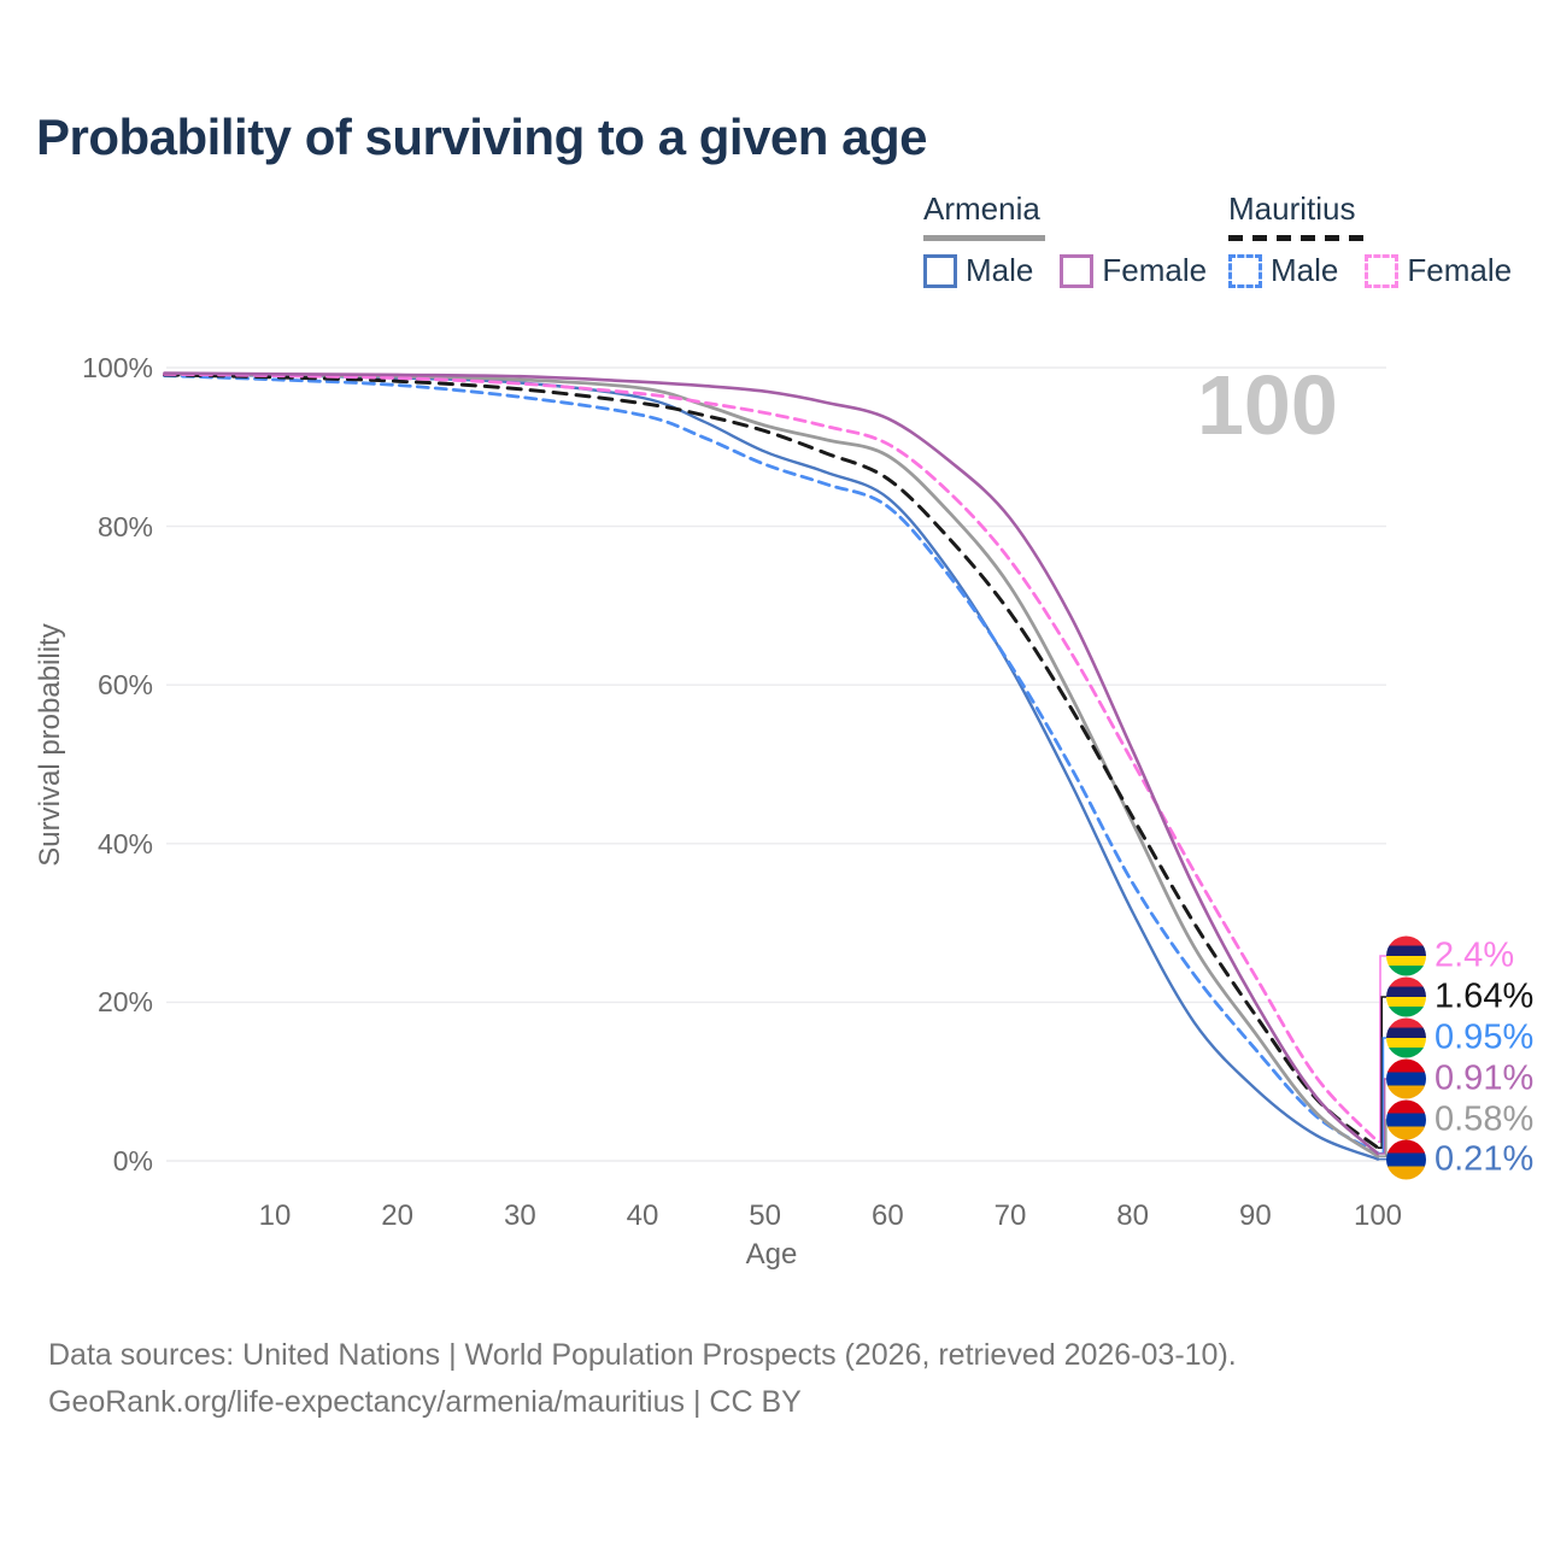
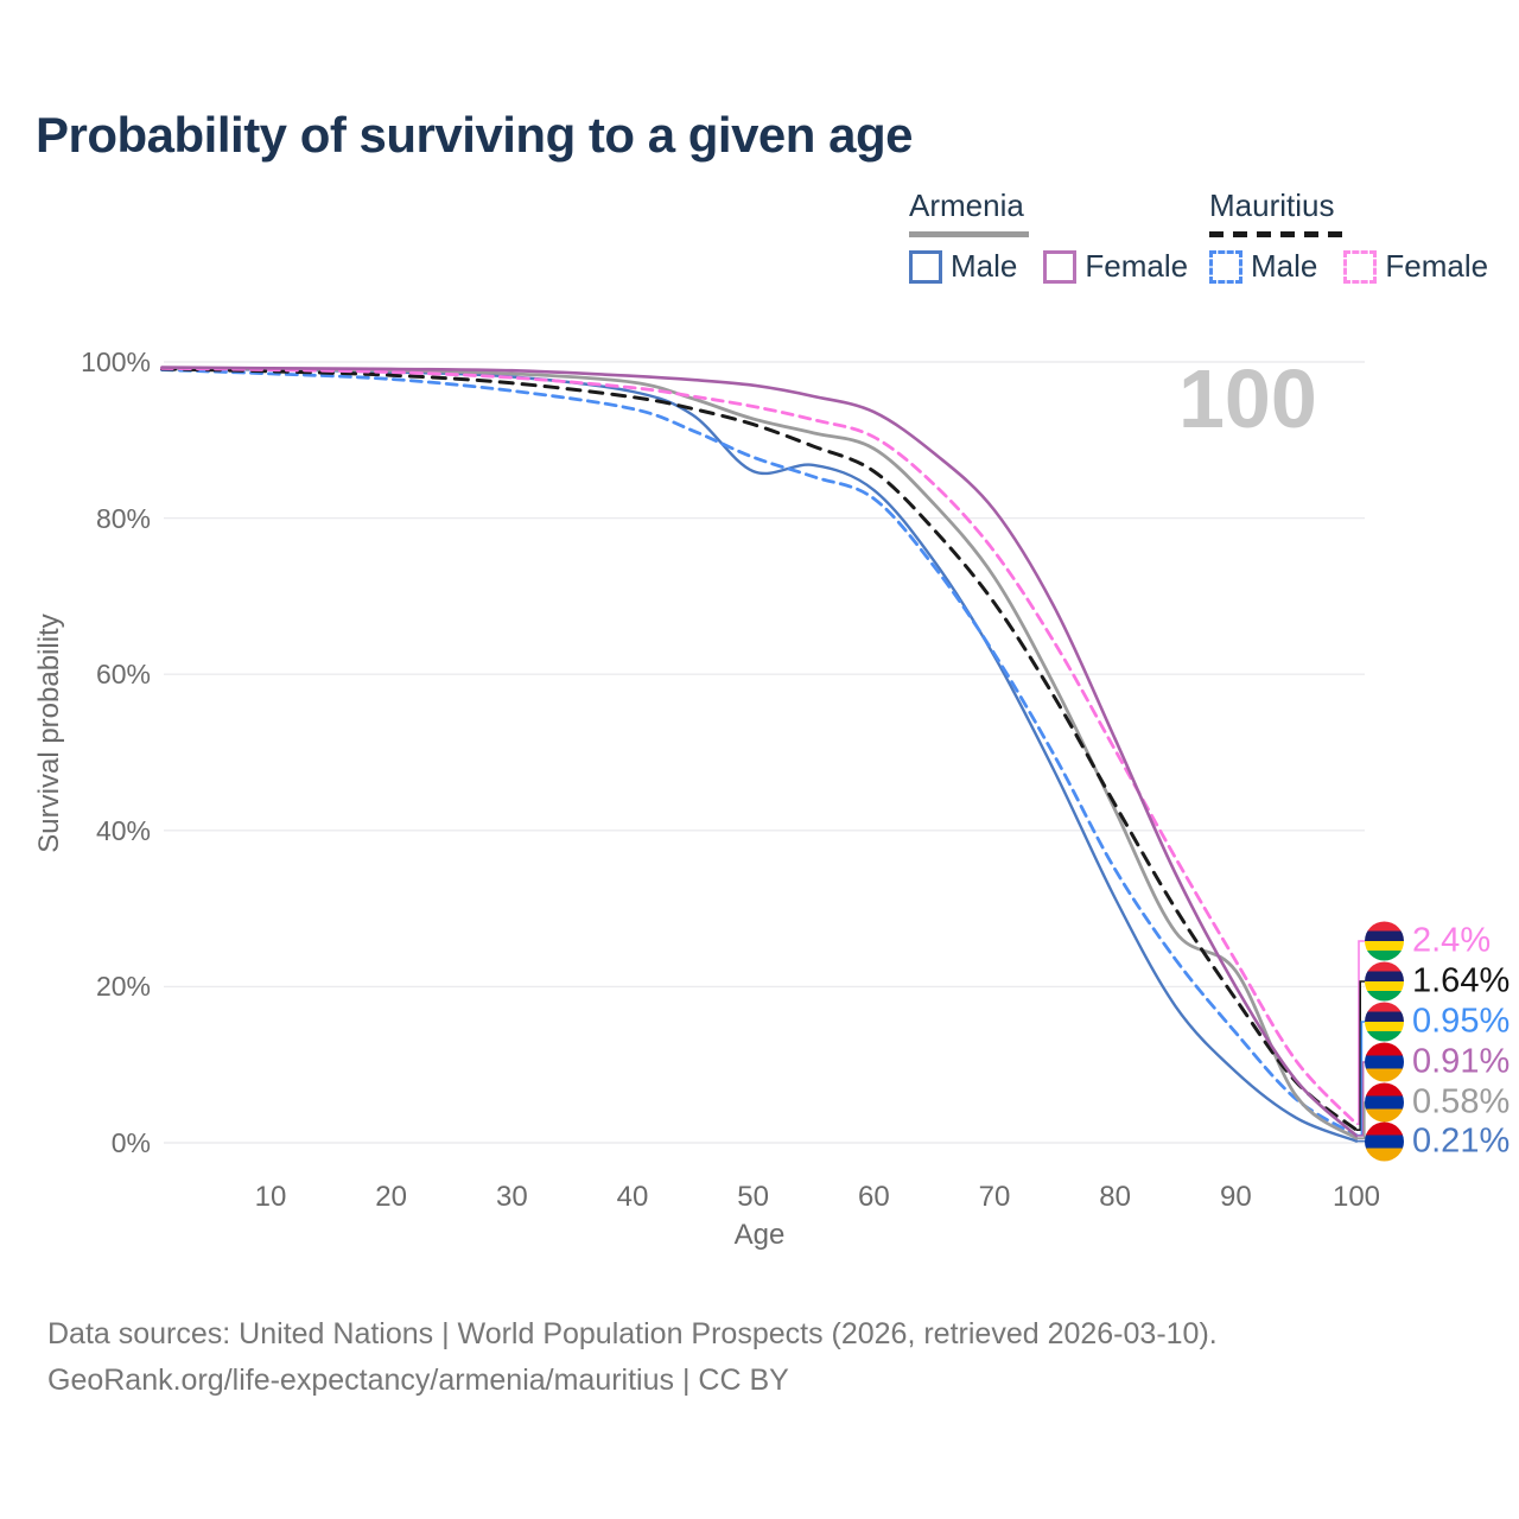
Armenia Male/50: 89% -> 86%
Armenia/90: 16% -> 22%
